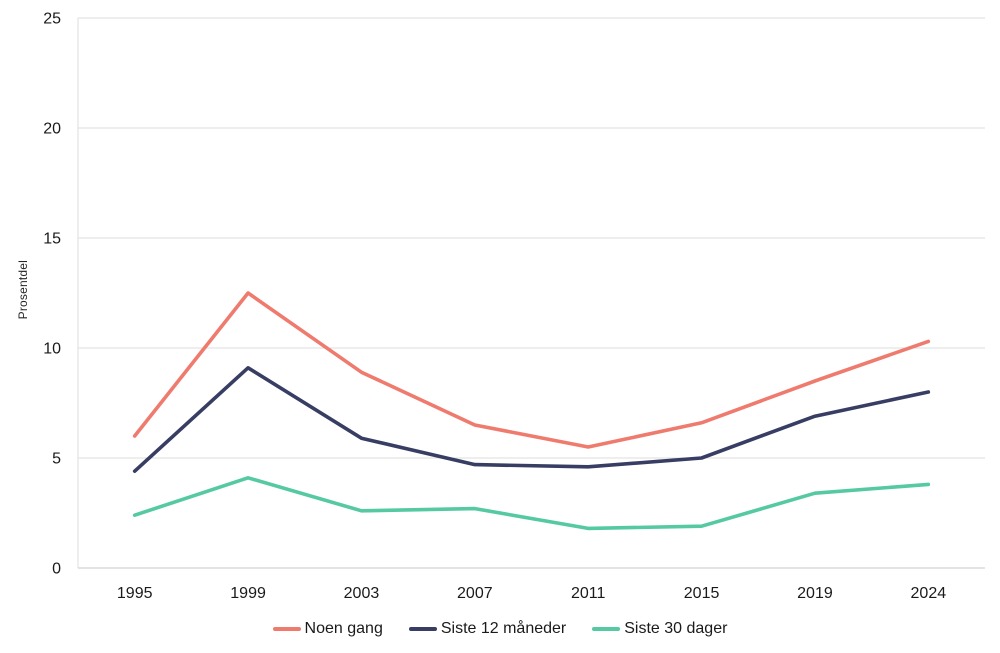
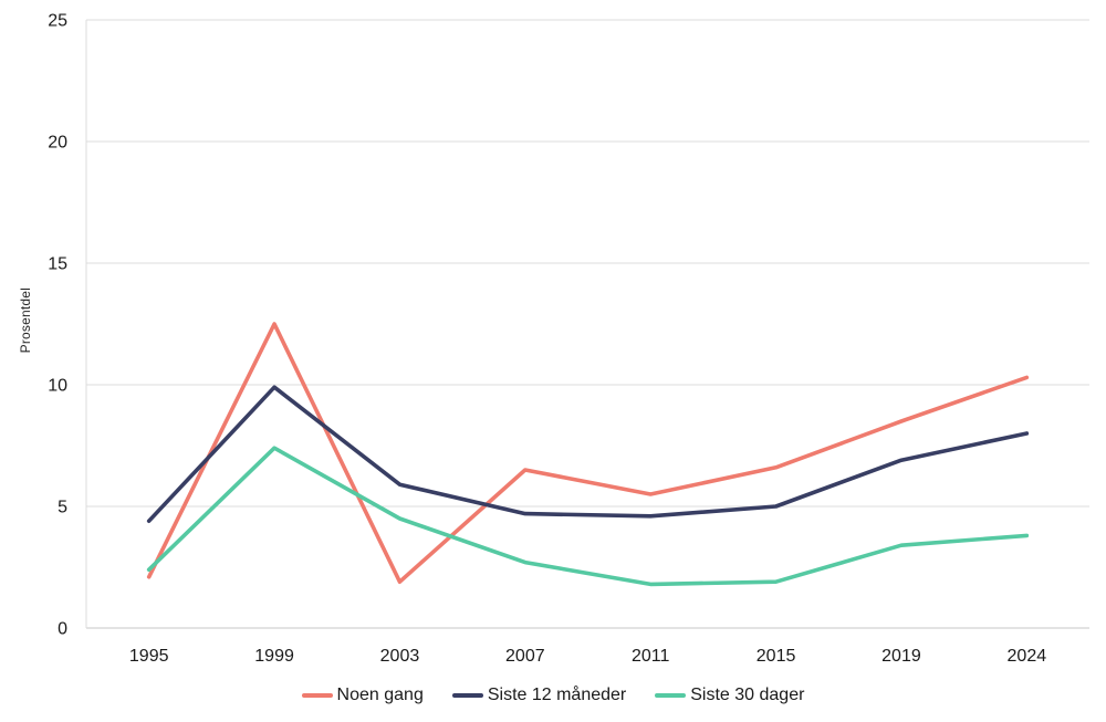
Noen gang/1995: 6.0 -> 2.1
Siste 12 måneder/1999: 9.1 -> 9.9
Siste 30 dager/1999: 4.1 -> 7.4
Noen gang/2003: 8.9 -> 1.9
Siste 30 dager/2003: 2.6 -> 4.5
